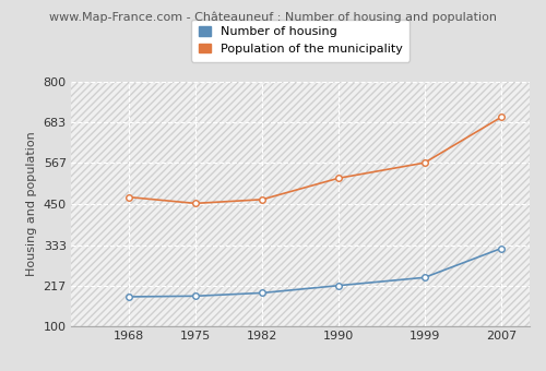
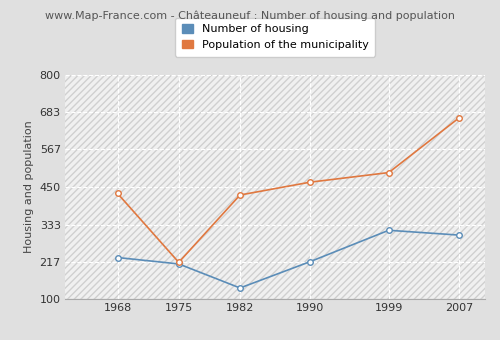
Number of housing/1968: 185 -> 230
Population of the municipality/1968: 470 -> 430
Number of housing/1975: 187 -> 210
Population of the municipality/1975: 452 -> 215
Number of housing/1982: 196 -> 135
Population of the municipality/1982: 463 -> 425
Population of the municipality/1990: 524 -> 465
Number of housing/1999: 240 -> 315
Population of the municipality/1999: 568 -> 495
Number of housing/2007: 323 -> 300
Population of the municipality/2007: 698 -> 665
